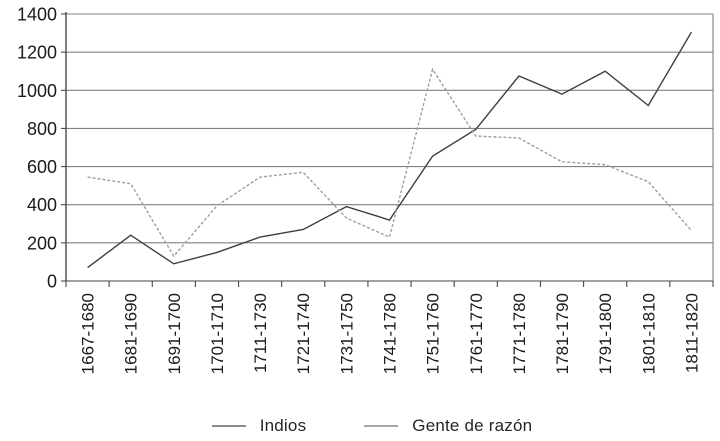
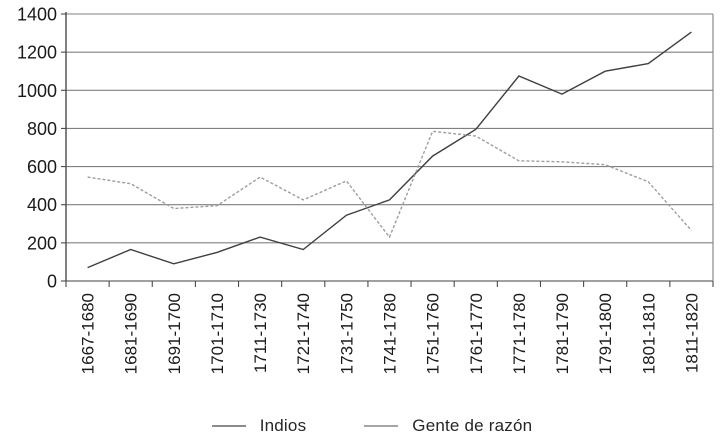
Indios/1681-1690: 240 -> 160
Gente de razón/1691-1700: 130 -> 380
Indios/1721-1740: 270 -> 160
Gente de razón/1721-1740: 570 -> 420
Indios/1731-1750: 390 -> 340
Gente de razón/1731-1750: 330 -> 520
Indios/1741-1780: 320 -> 420
Gente de razón/1751-1760: 1110 -> 780
Gente de razón/1771-1780: 750 -> 630
Indios/1801-1810: 920 -> 1140
